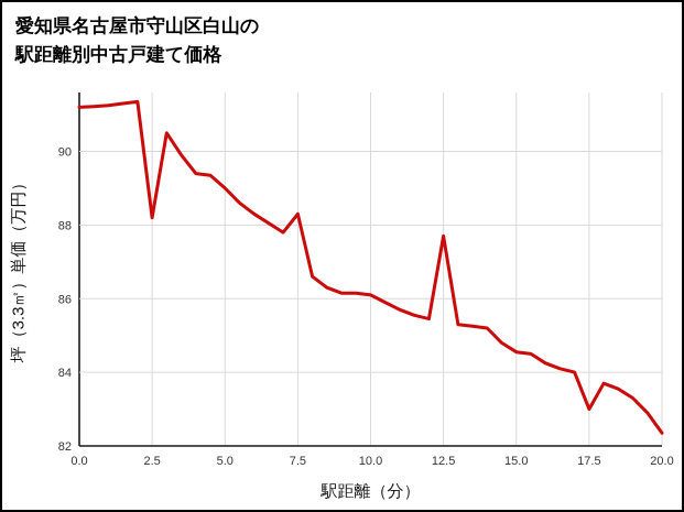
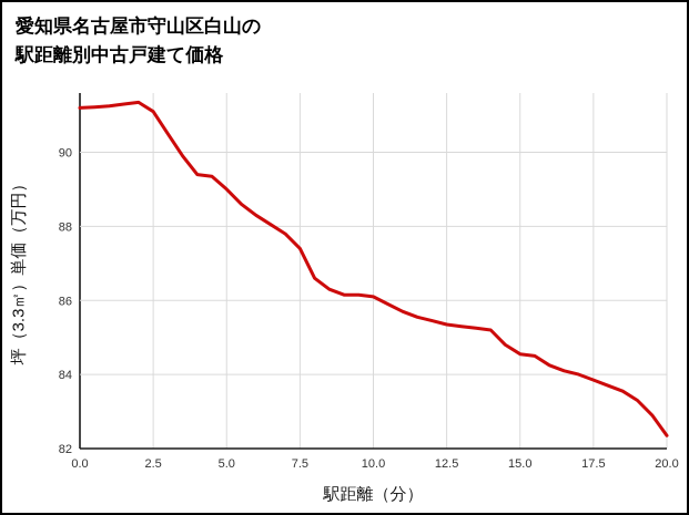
2.5: 88,2 -> 91,1
7.5: 88,3 -> 87,4
12.5: 87,7 -> 85,3
17.5: 83,0 -> 83,8
